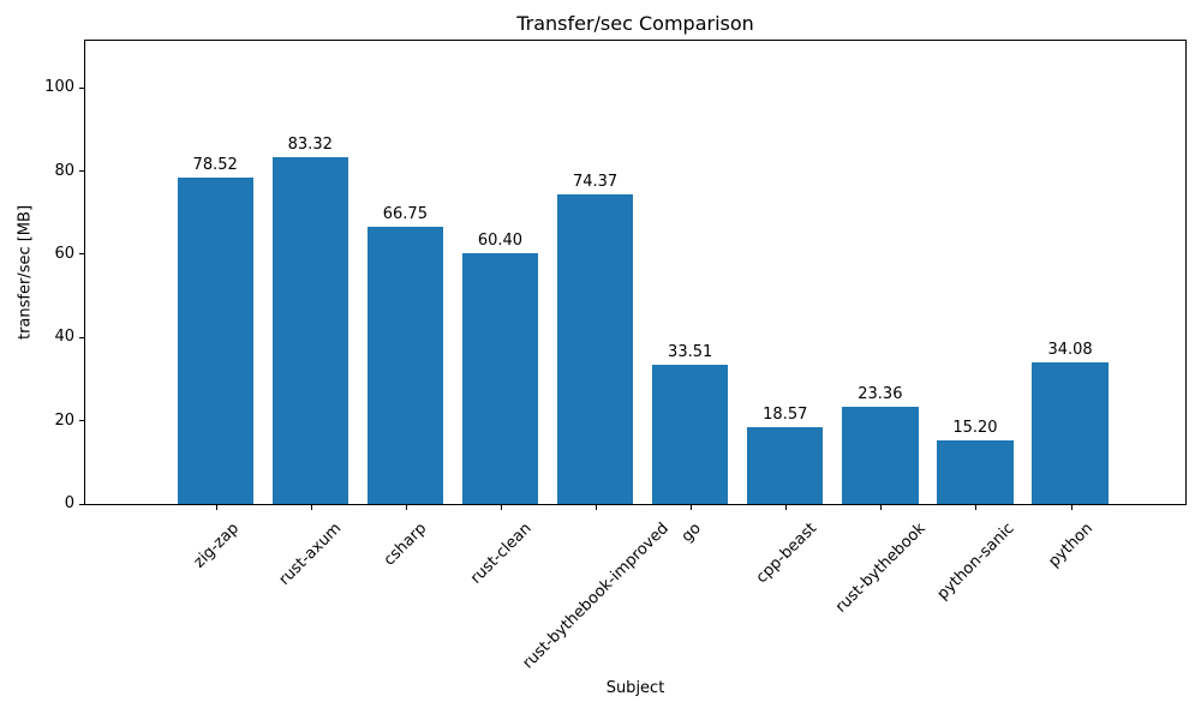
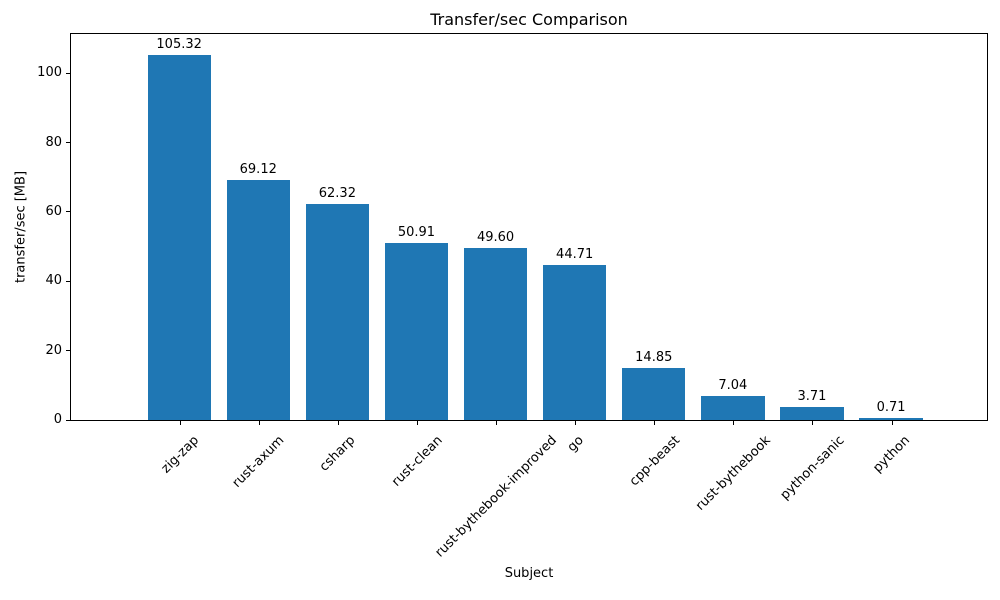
zig-zap: 78.52 -> 105.32
rust-axum: 83.32 -> 69.12
csharp: 66.75 -> 62.32
rust-clean: 60.40 -> 50.91
rust-bythebook-improved: 74.37 -> 49.60
go: 33.51 -> 44.71
cpp-beast: 18.57 -> 14.85
rust-bythebook: 23.36 -> 7.04
python-sanic: 15.20 -> 3.71
python: 34.08 -> 0.71
